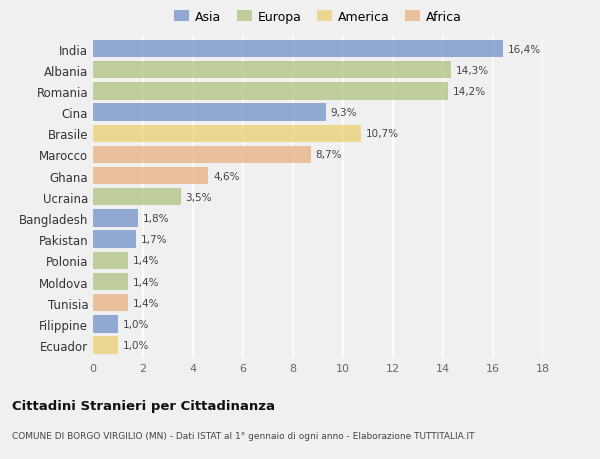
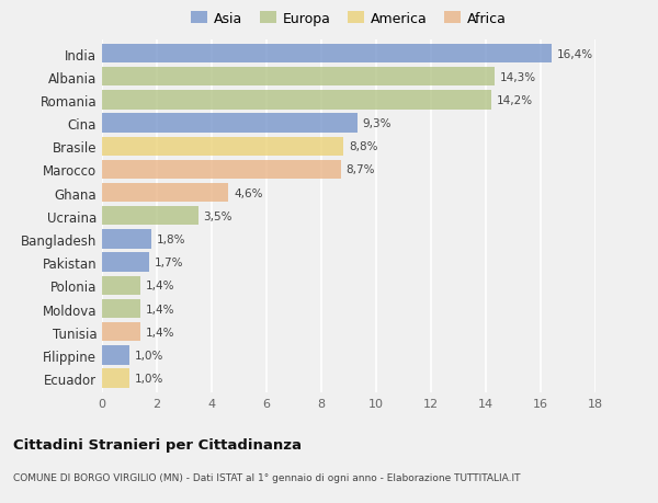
Brasile: 10,7% -> 8,8%
